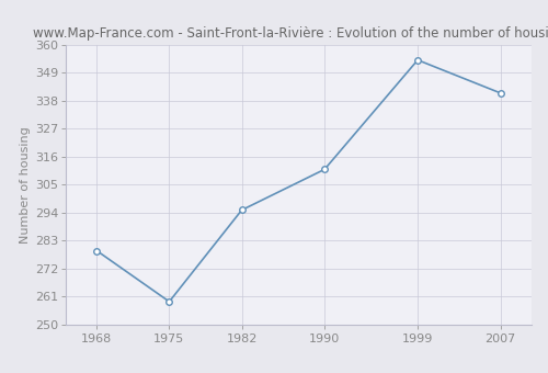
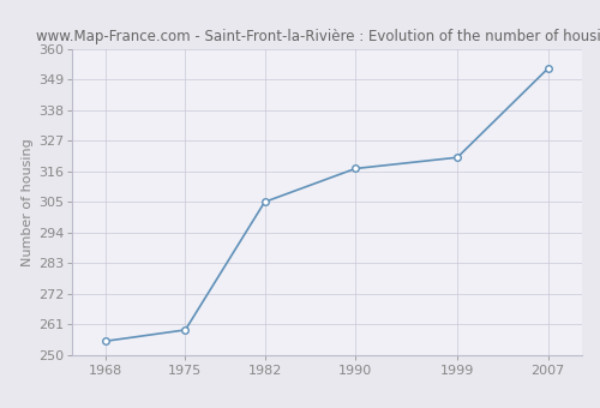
1968: 279 -> 255
1982: 295 -> 305
1990: 311 -> 317
1999: 354 -> 321
2007: 341 -> 353
